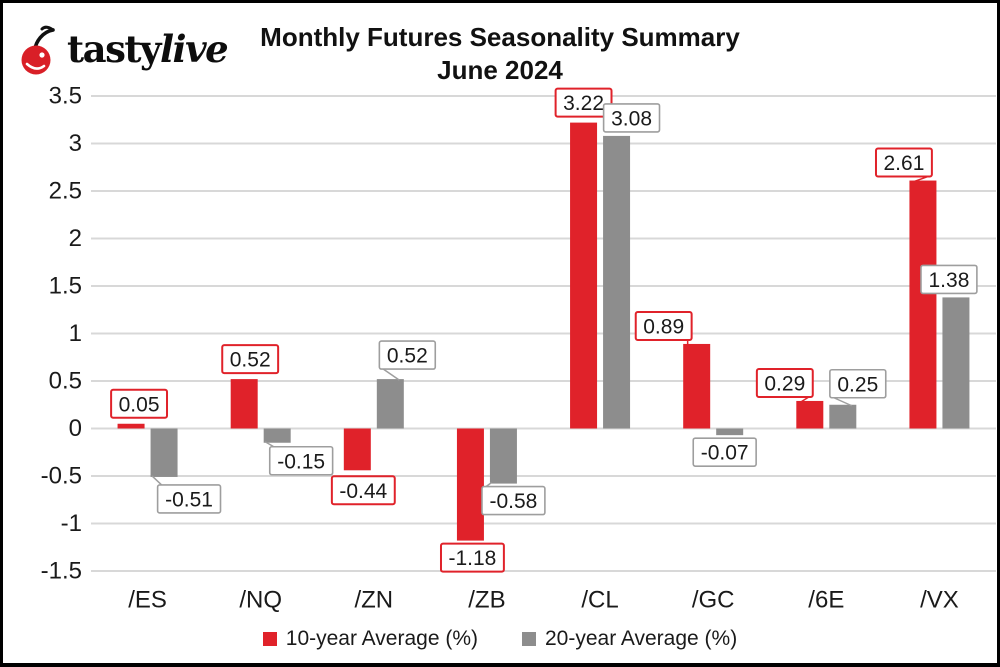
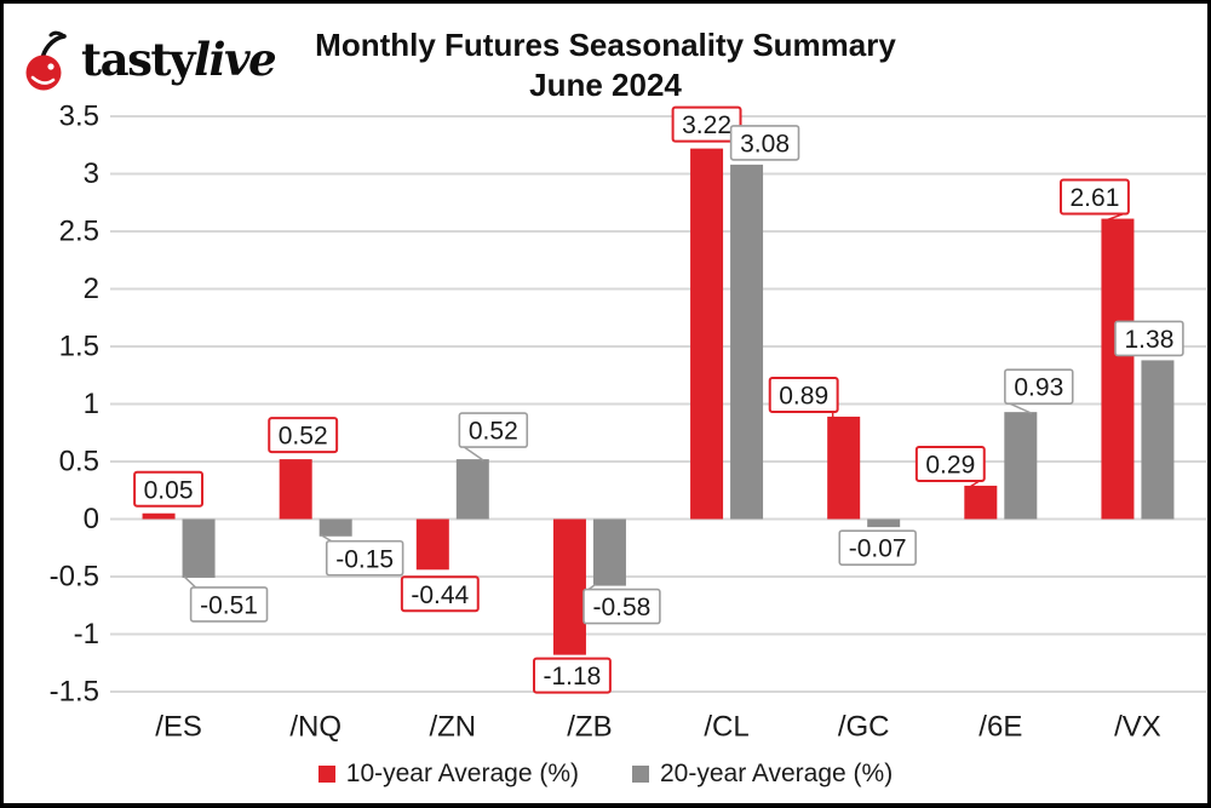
20-year Average (%)//6E: 0.25 -> 0.93
